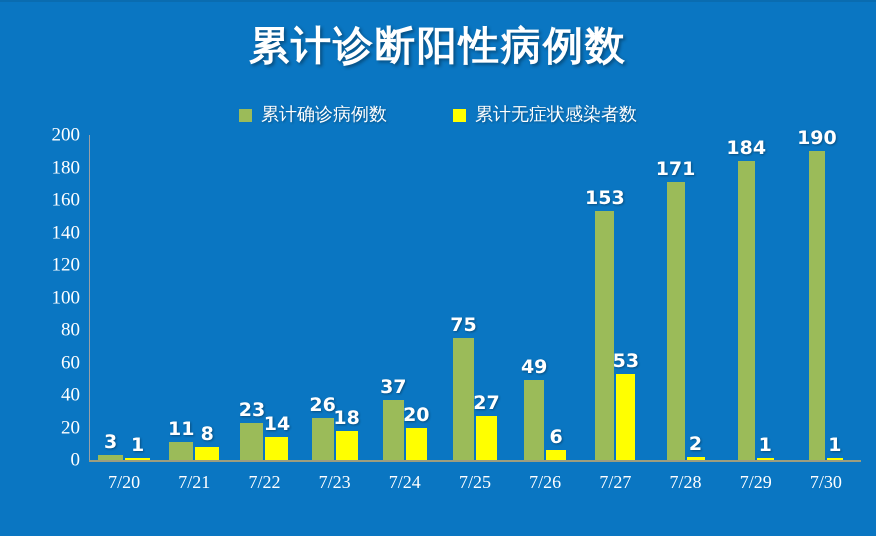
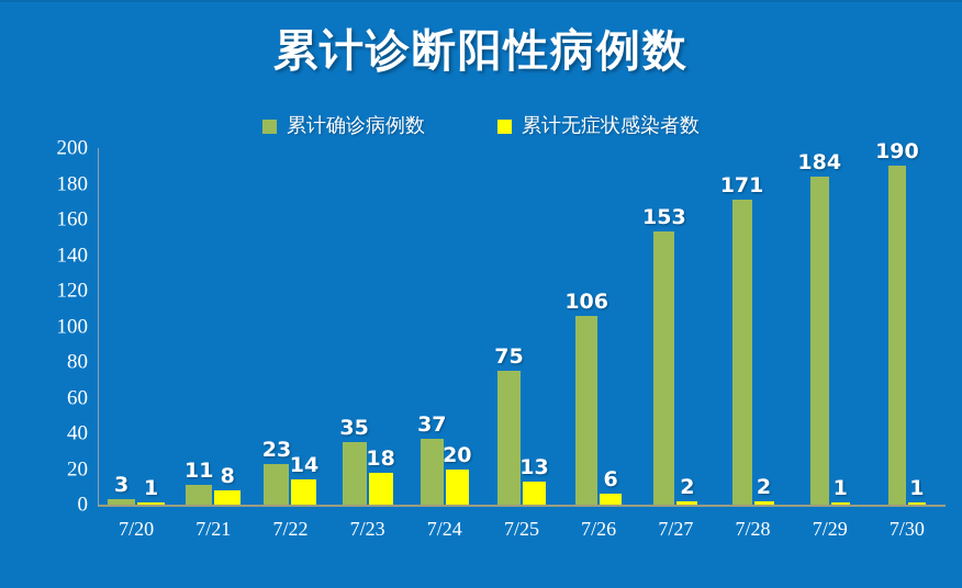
累计确诊病例数/7/23: 26 -> 35
累计无症状感染者数/7/25: 27 -> 13
累计确诊病例数/7/26: 49 -> 106
累计无症状感染者数/7/27: 53 -> 2
